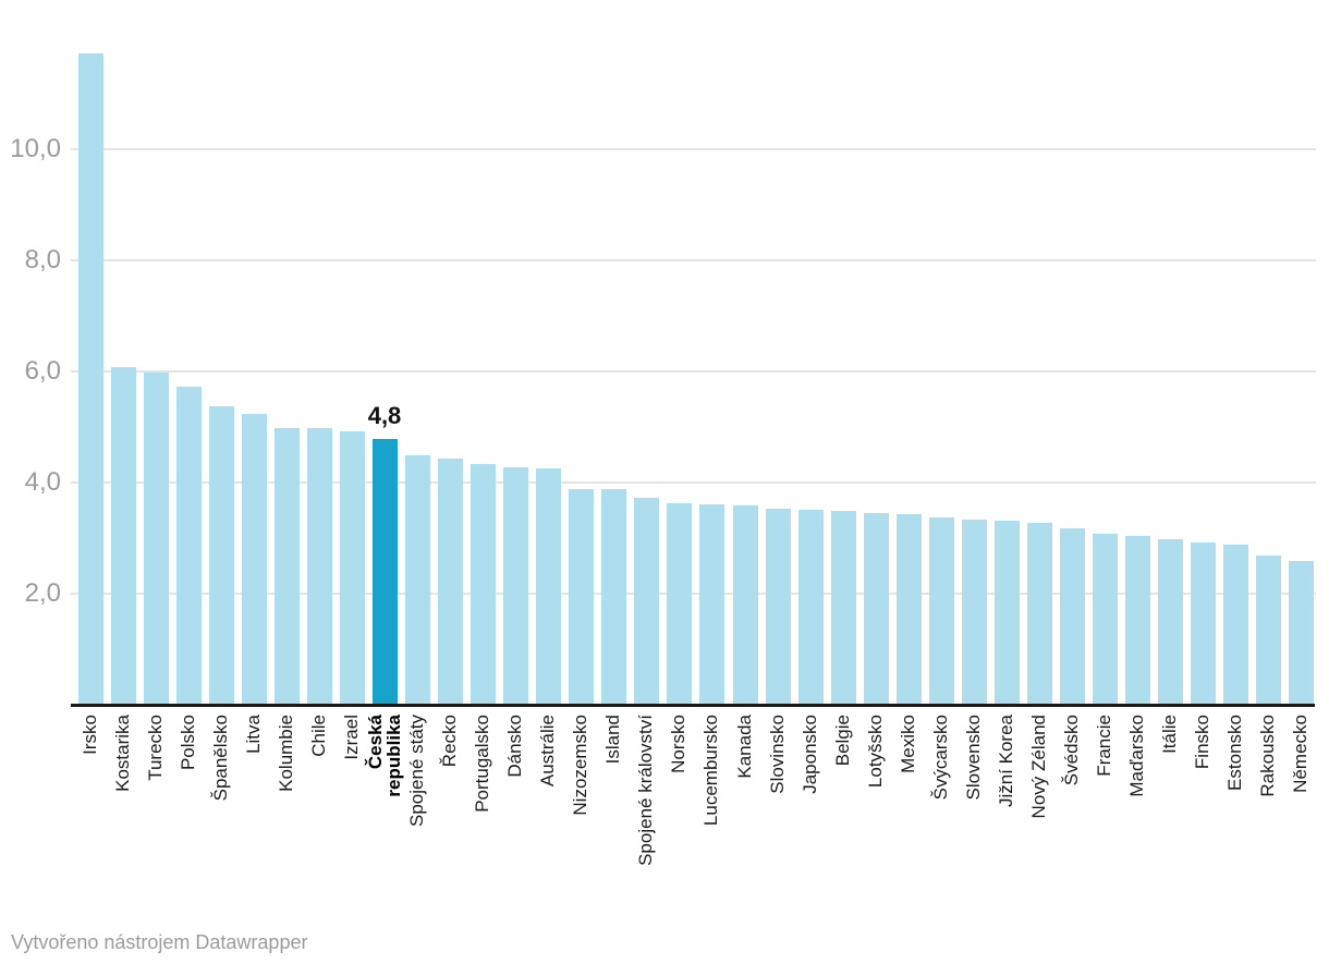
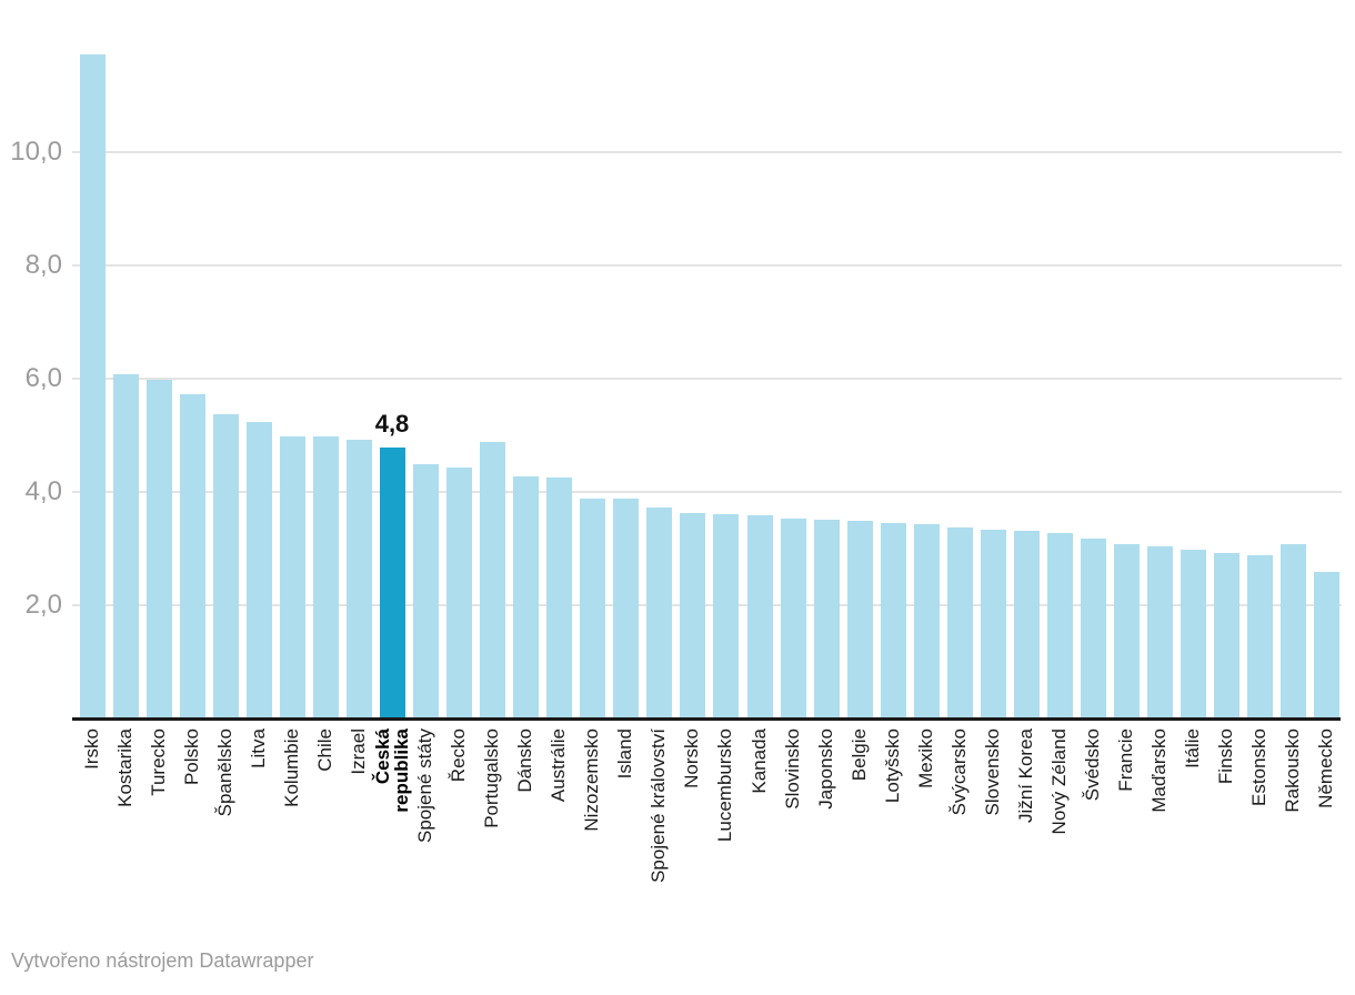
Portugalsko: 4,3 -> 4,9
Rakousko: 2,7 -> 3,1
